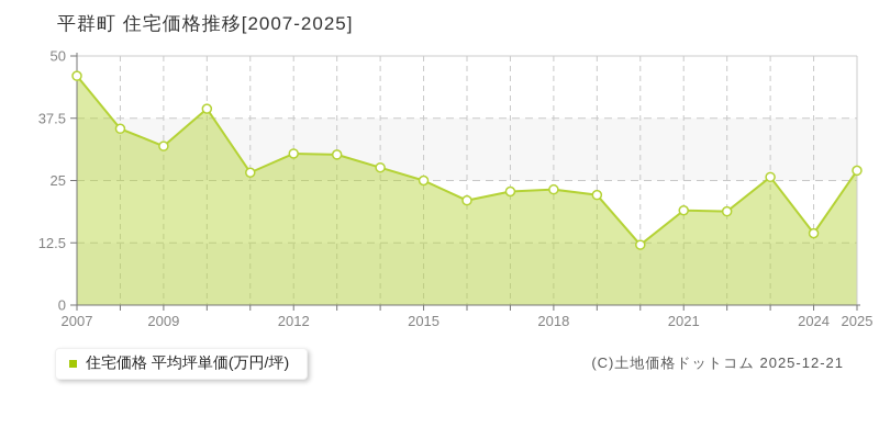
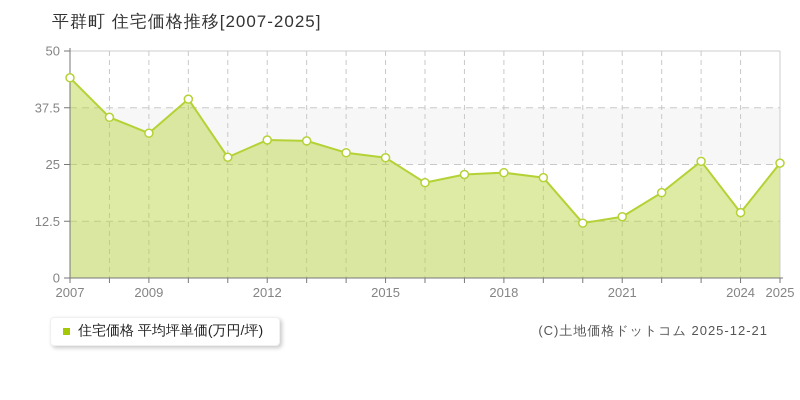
2007: 46 -> 44
2015: 25 -> 26
2021: 19 -> 14
2025: 27 -> 25
